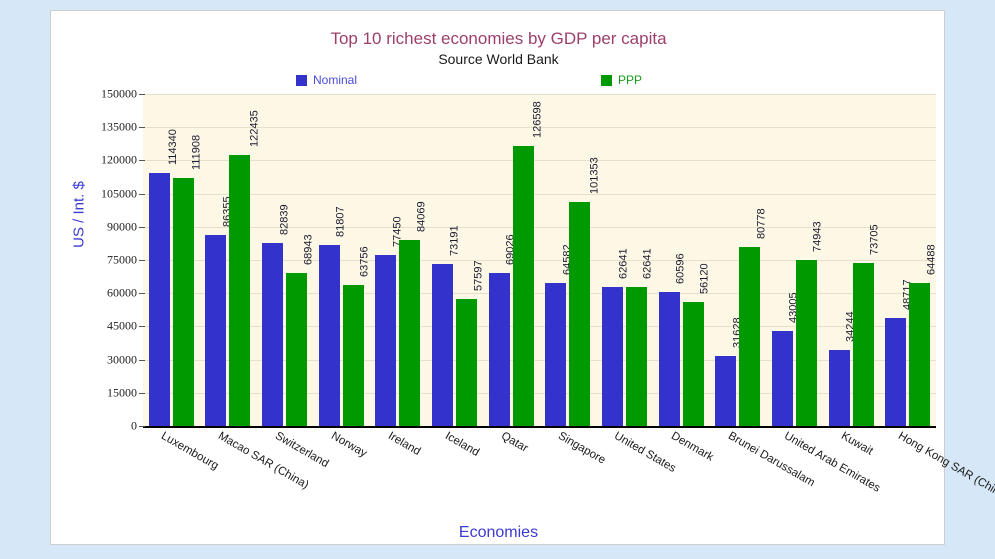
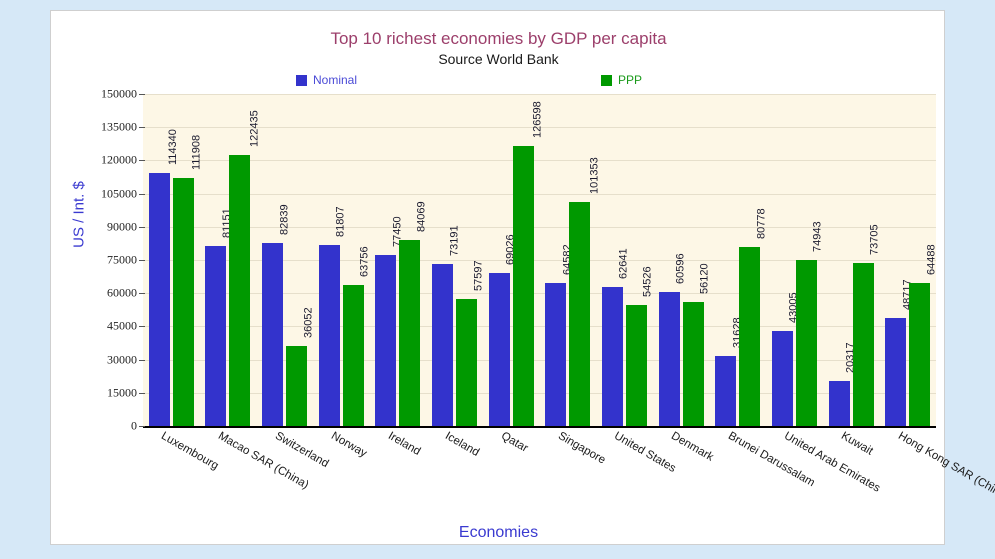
Nominal/Macao SAR (China): 86355 -> 81151
PPP/Switzerland: 68943 -> 36052
PPP/United States: 62641 -> 54526
Nominal/Kuwait: 34244 -> 20317
